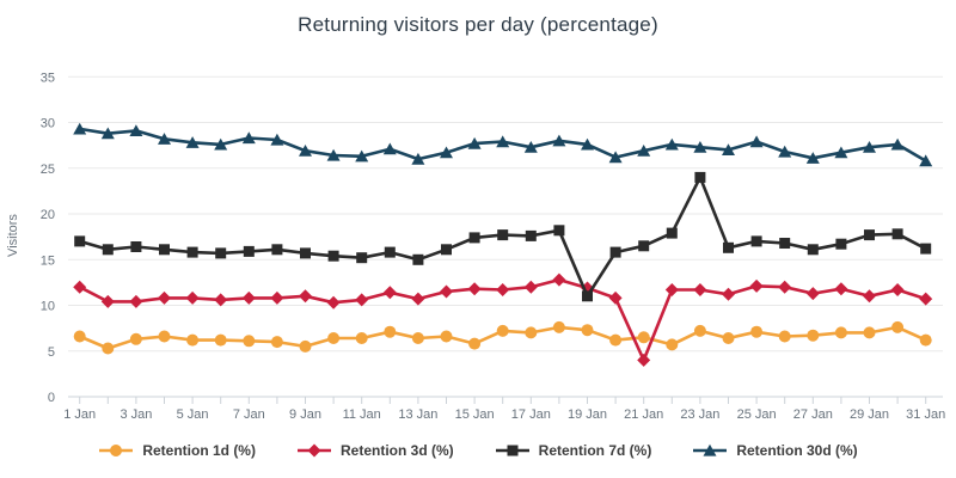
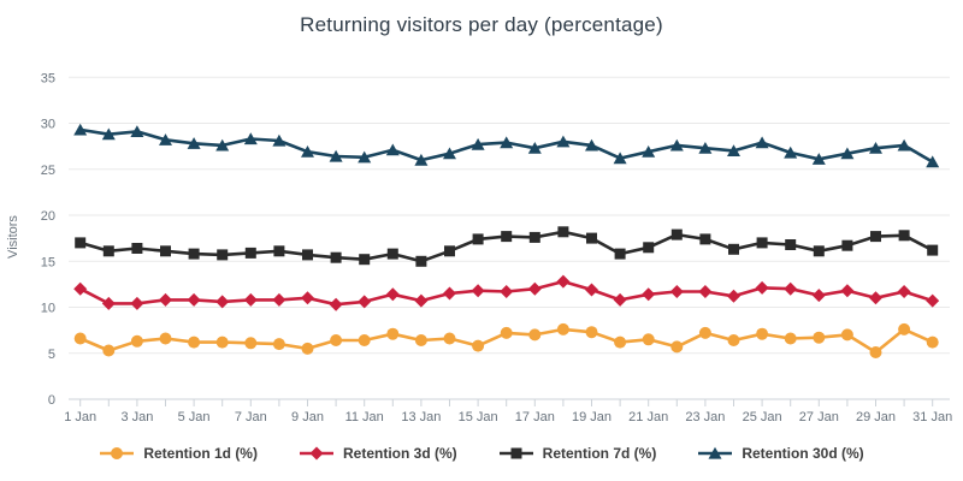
Retention 7d (%)/19 Jan: 11 -> 18
Retention 3d (%)/21 Jan: 4 -> 11
Retention 7d (%)/23 Jan: 24 -> 17
Retention 1d (%)/29 Jan: 7 -> 5
